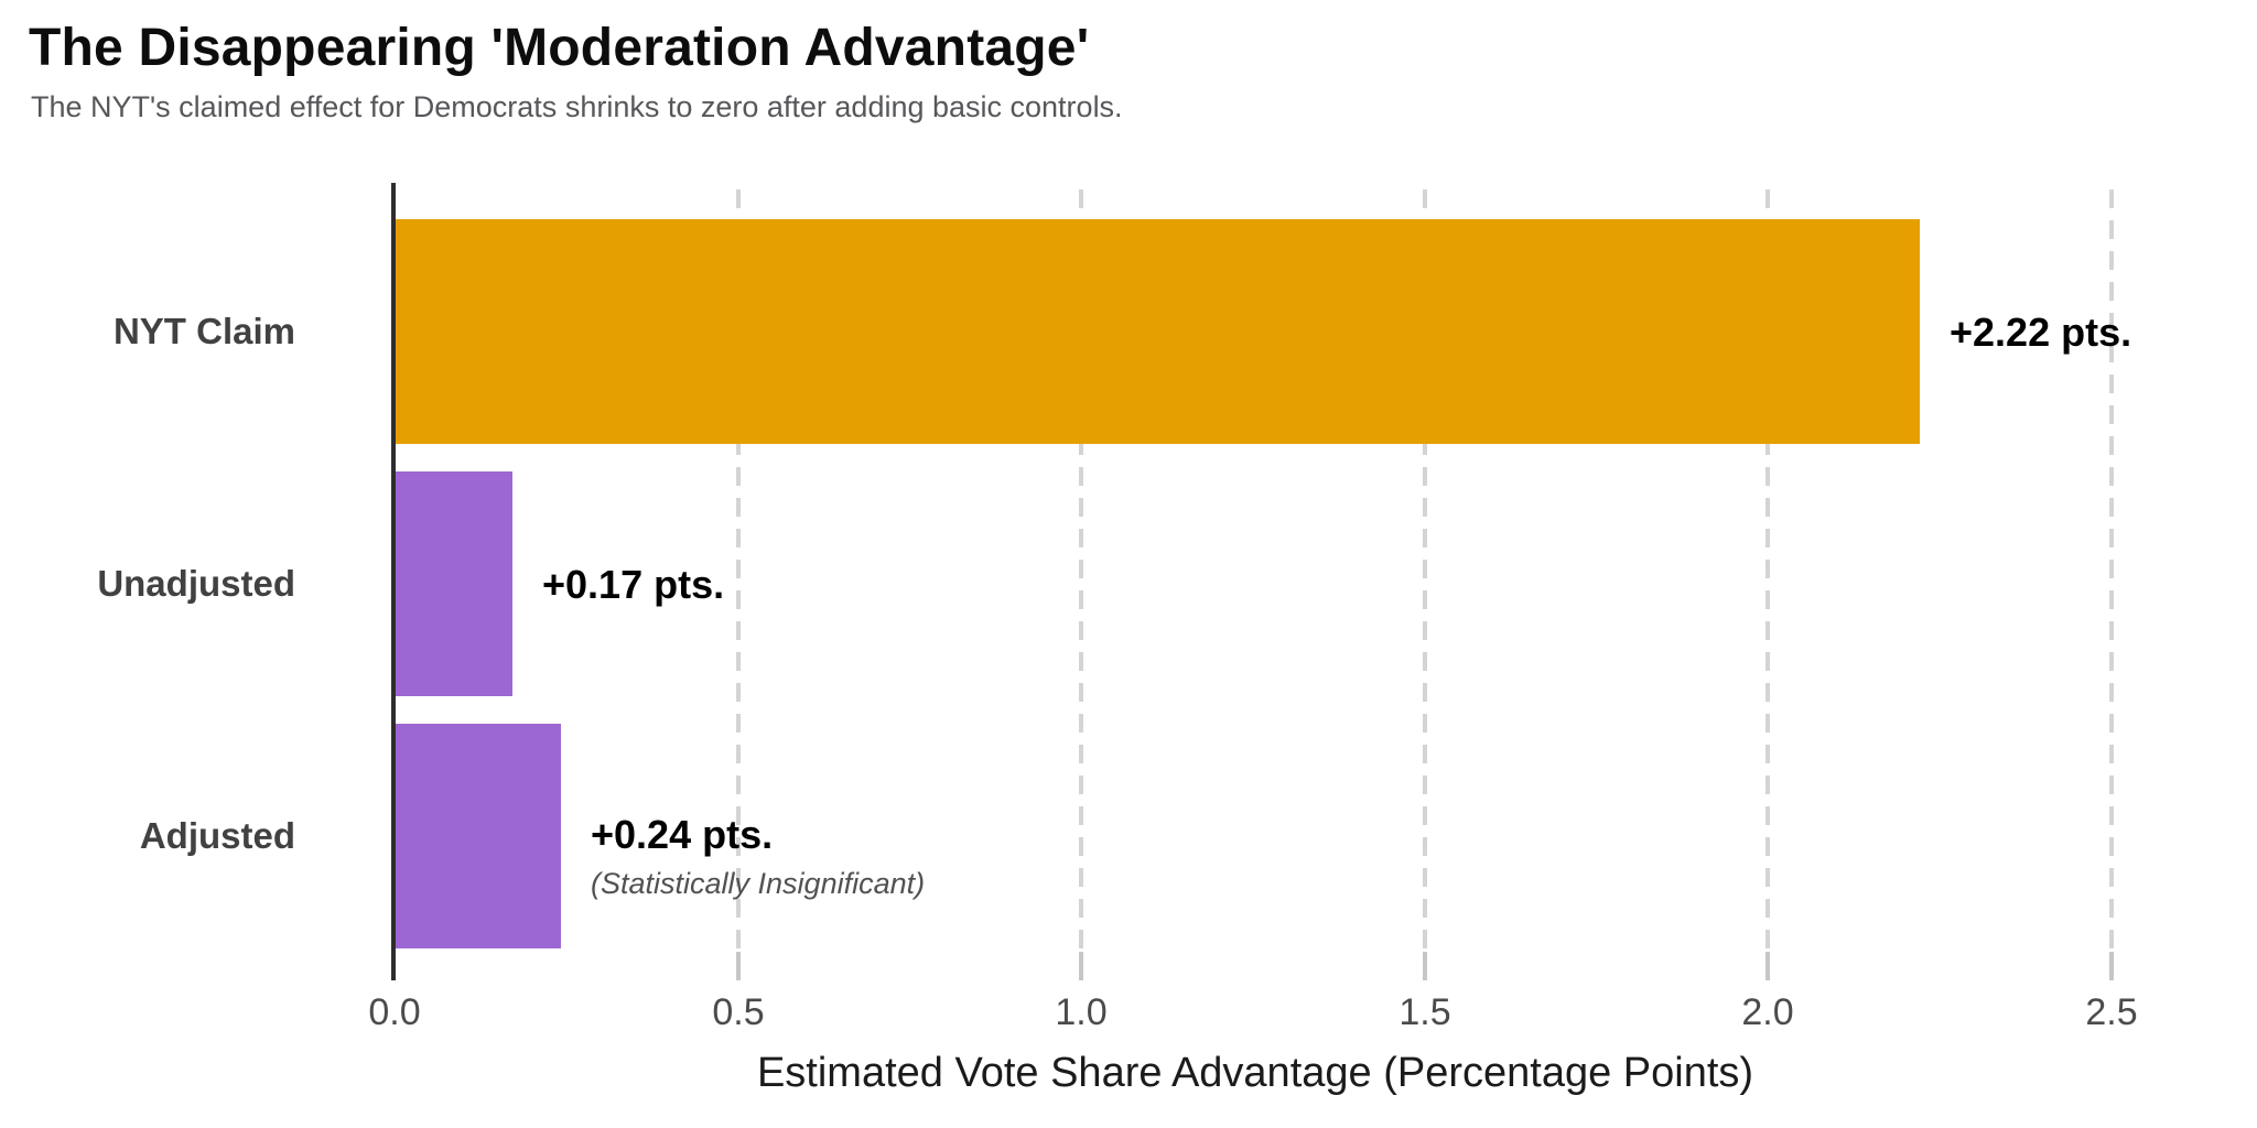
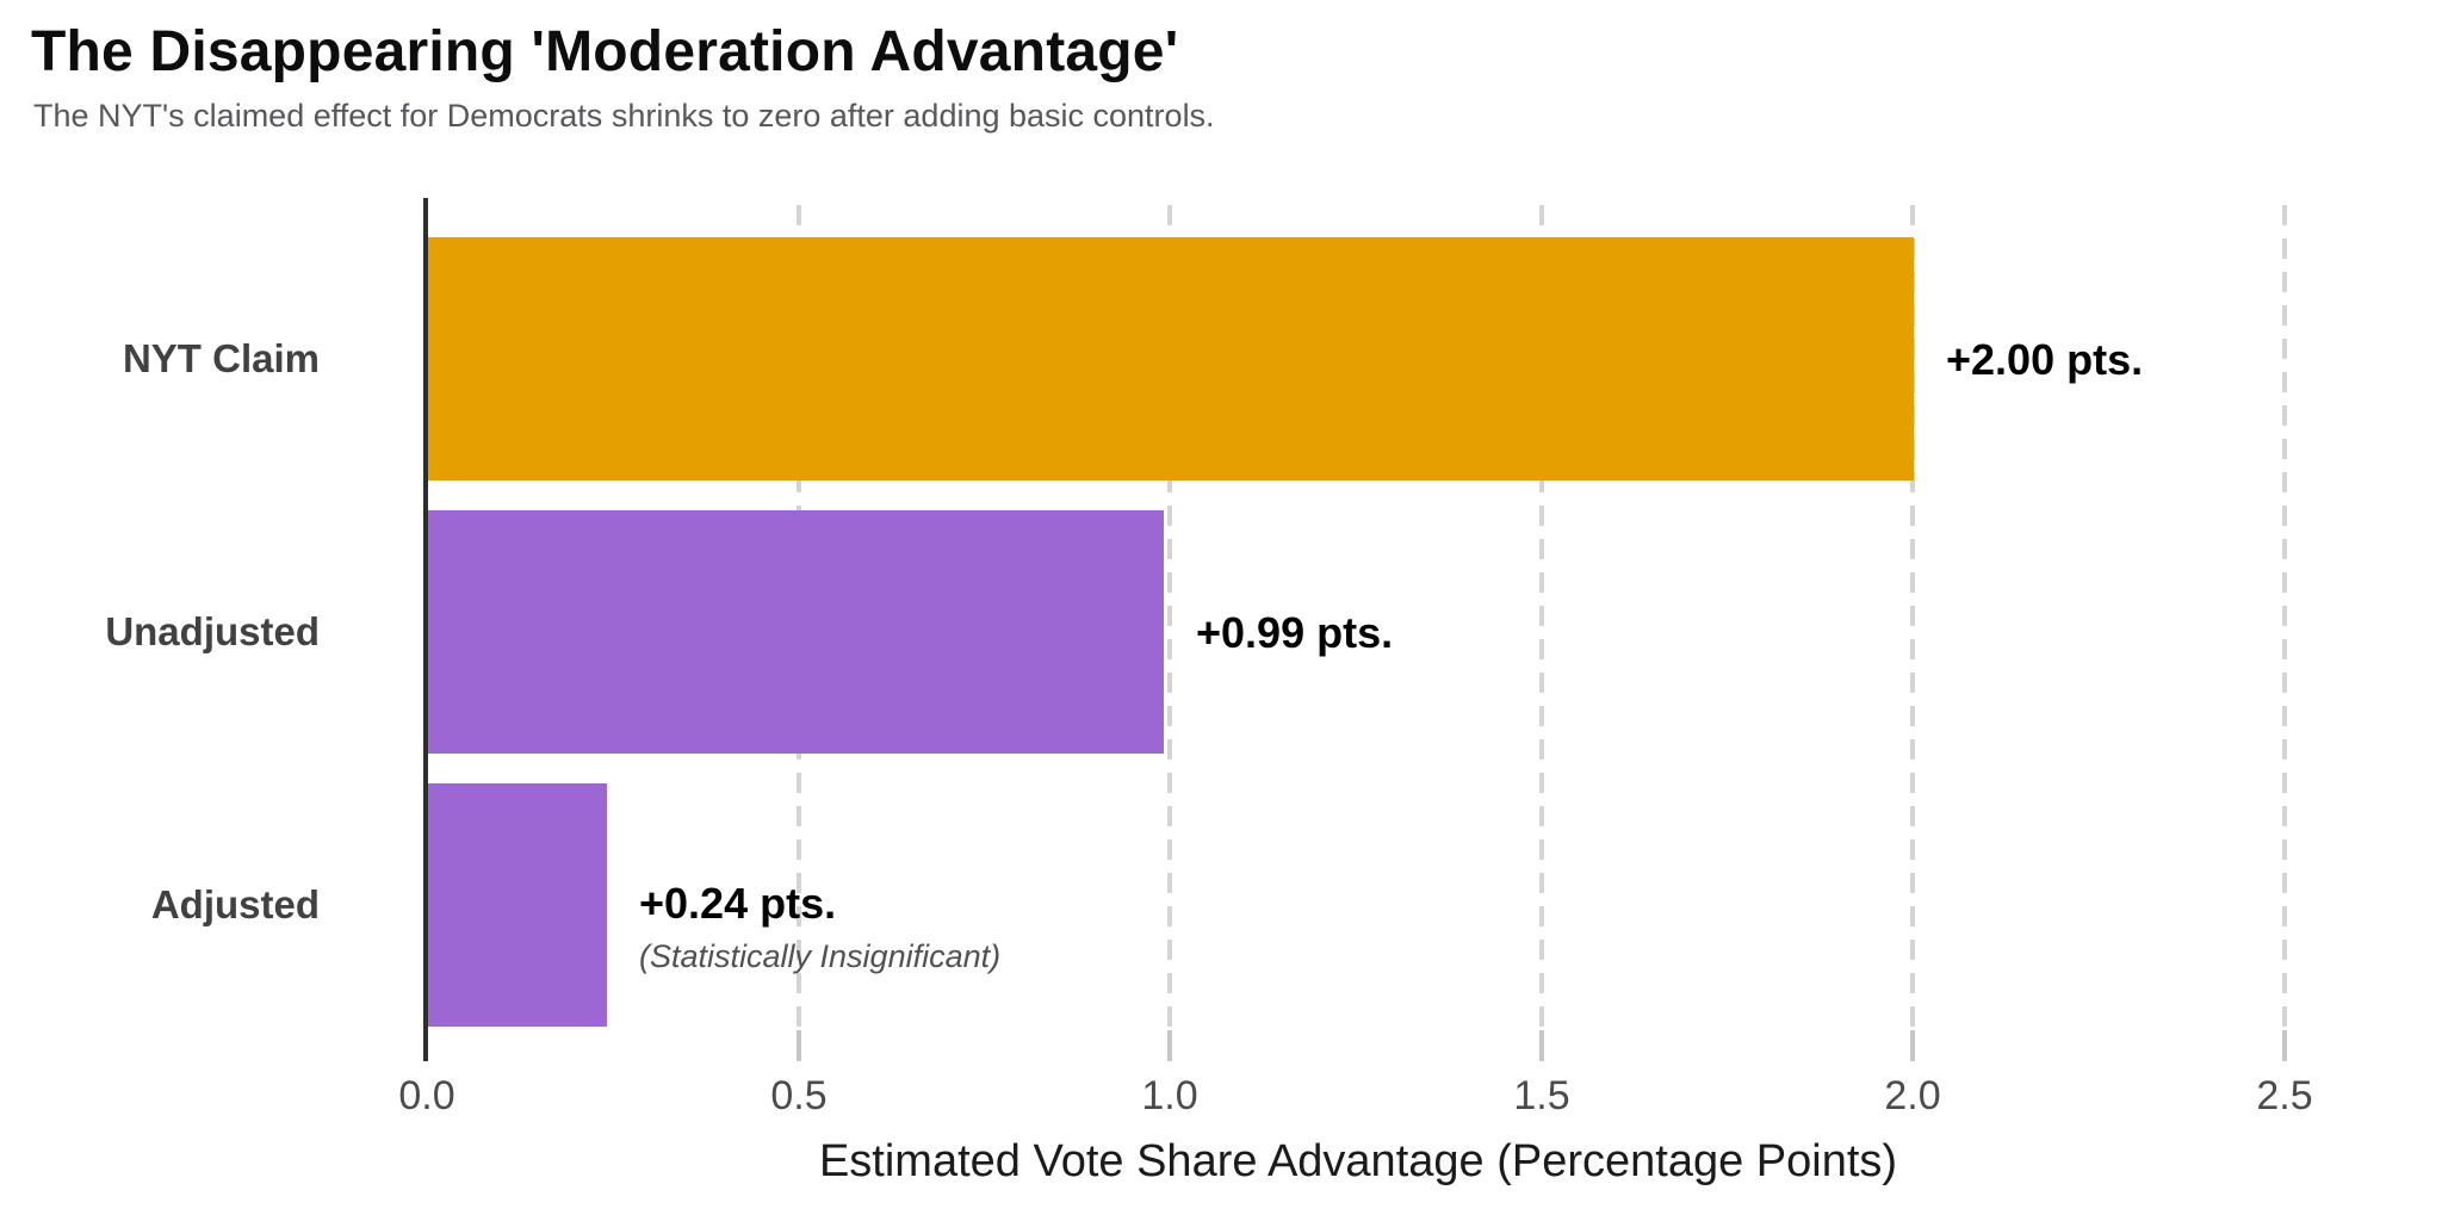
NYT Claim: +2.22 -> +2.00
Unadjusted: +0.17 -> +0.99
